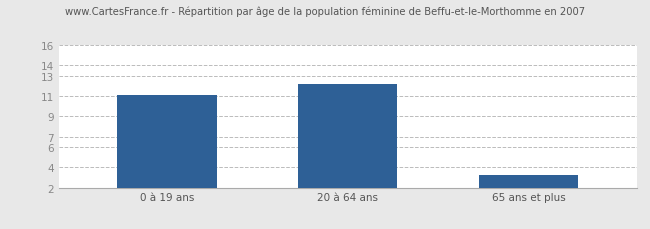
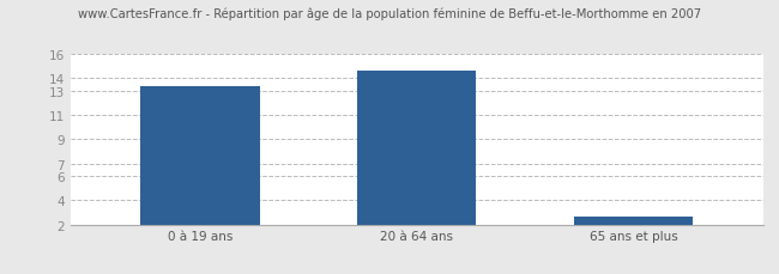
0 à 19 ans: 11.1 -> 13.3
20 à 64 ans: 12.2 -> 14.7
65 ans et plus: 3.2 -> 2.7
